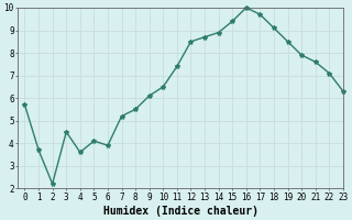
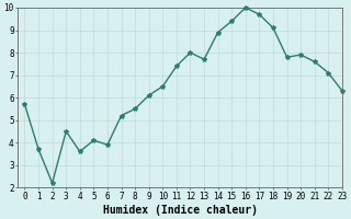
12: 8.5 -> 8.0
13: 8.7 -> 7.7
19: 8.5 -> 7.8
